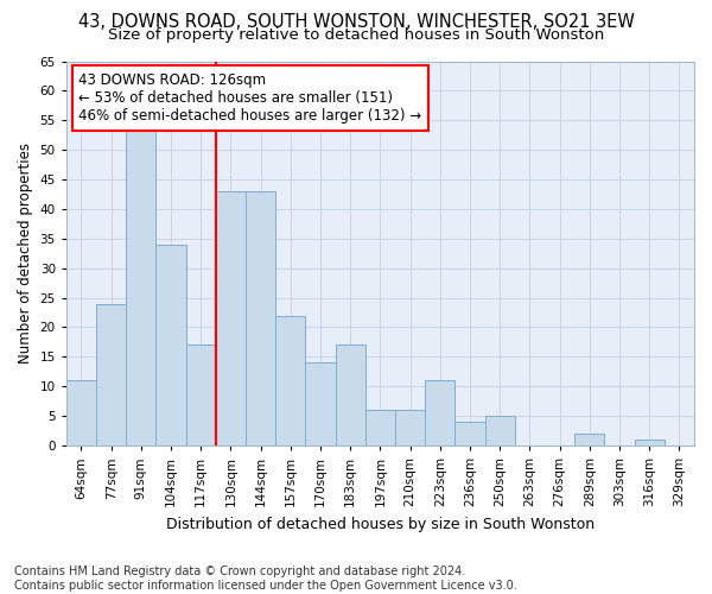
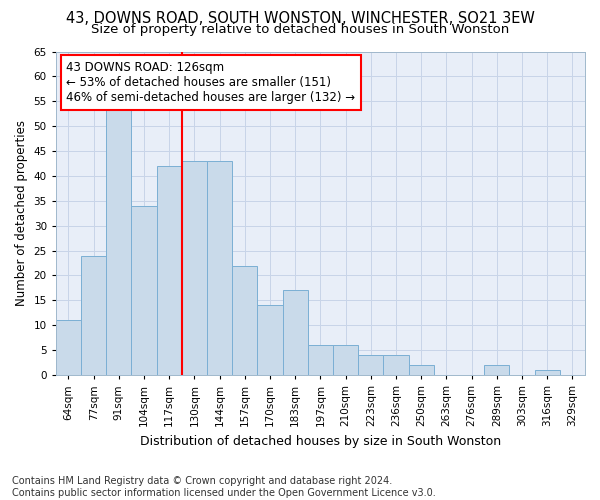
117sqm: 17 -> 42
223sqm: 11 -> 4
250sqm: 5 -> 2
